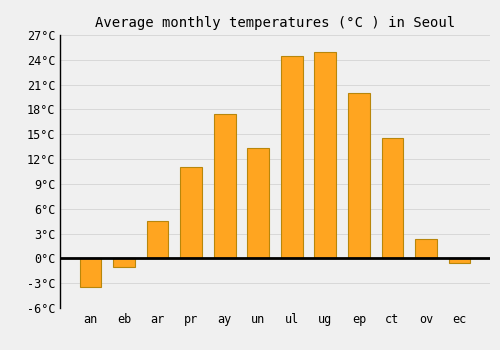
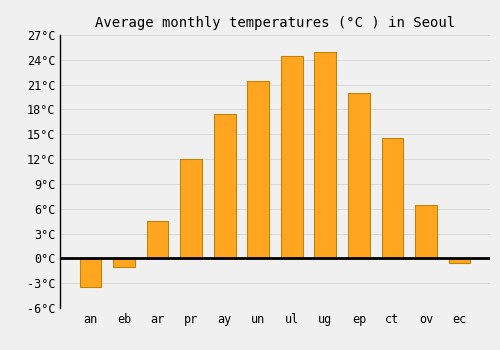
pr: 11.0°C -> 12.0°C
un: 13.4°C -> 21.5°C
ov: 2.4°C -> 6.5°C
